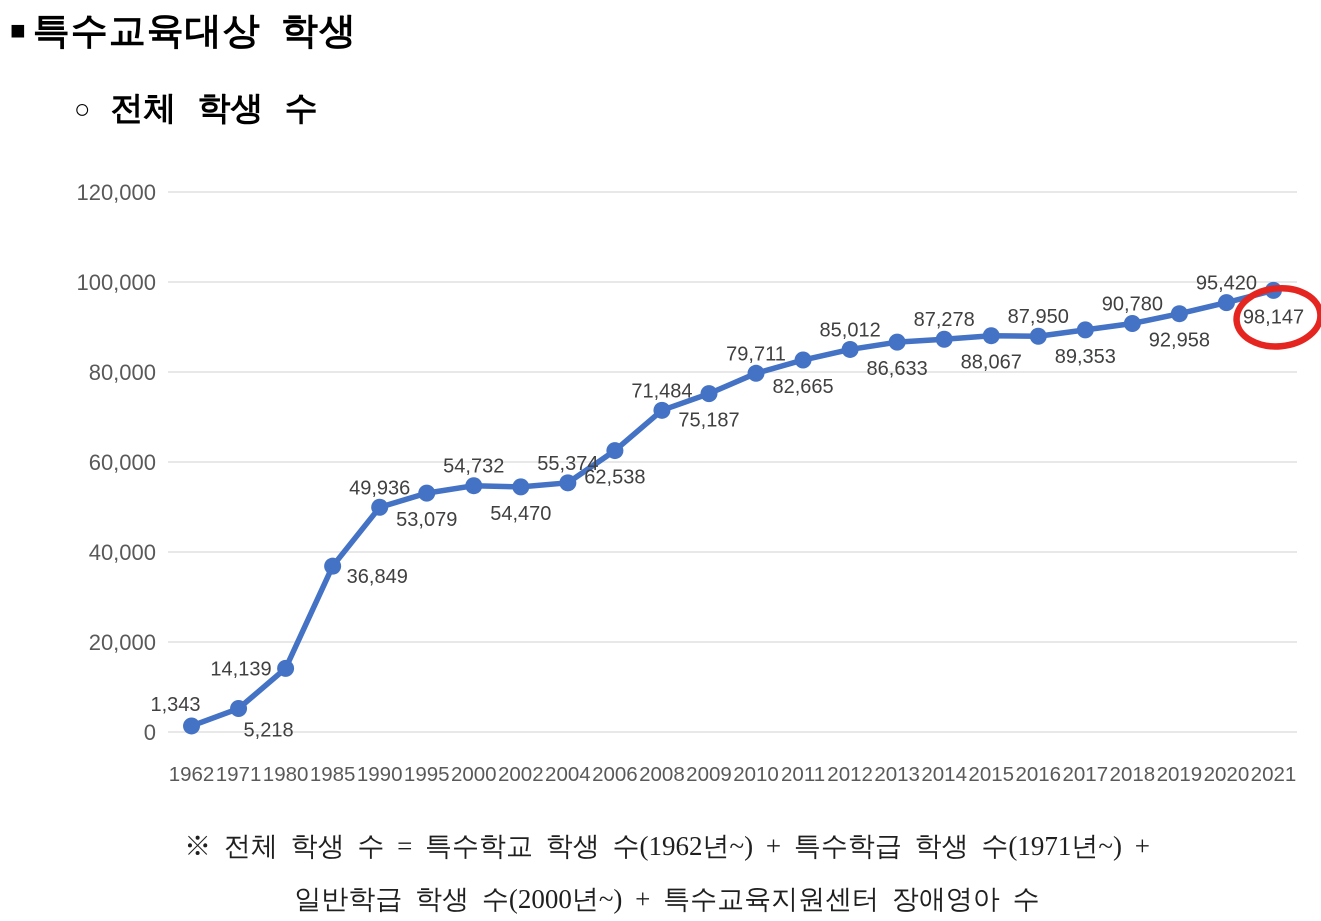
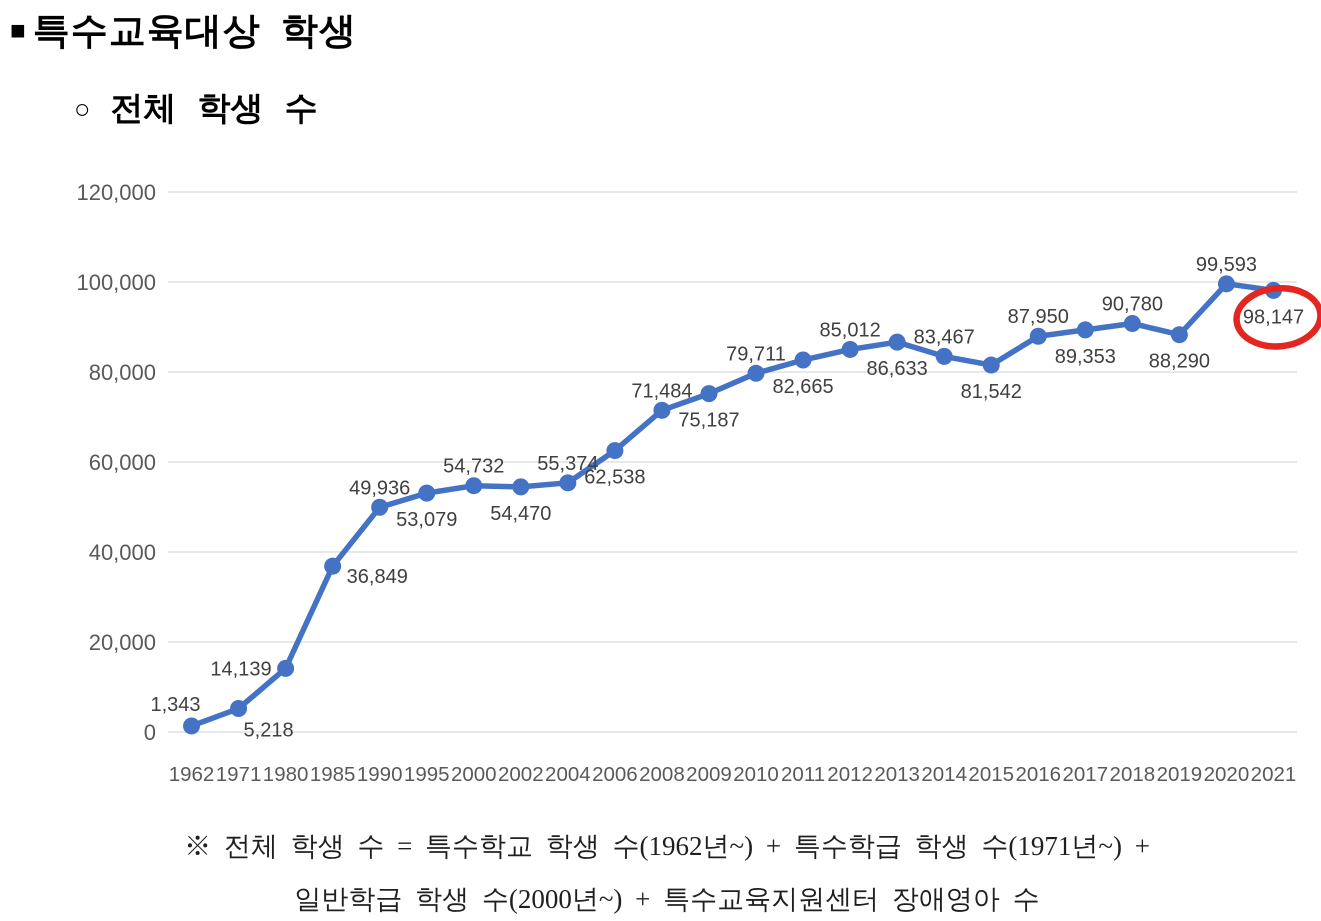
2014: 87,278 -> 83,467
2015: 88,067 -> 81,542
2019: 92,958 -> 88,290
2020: 95,420 -> 99,593
